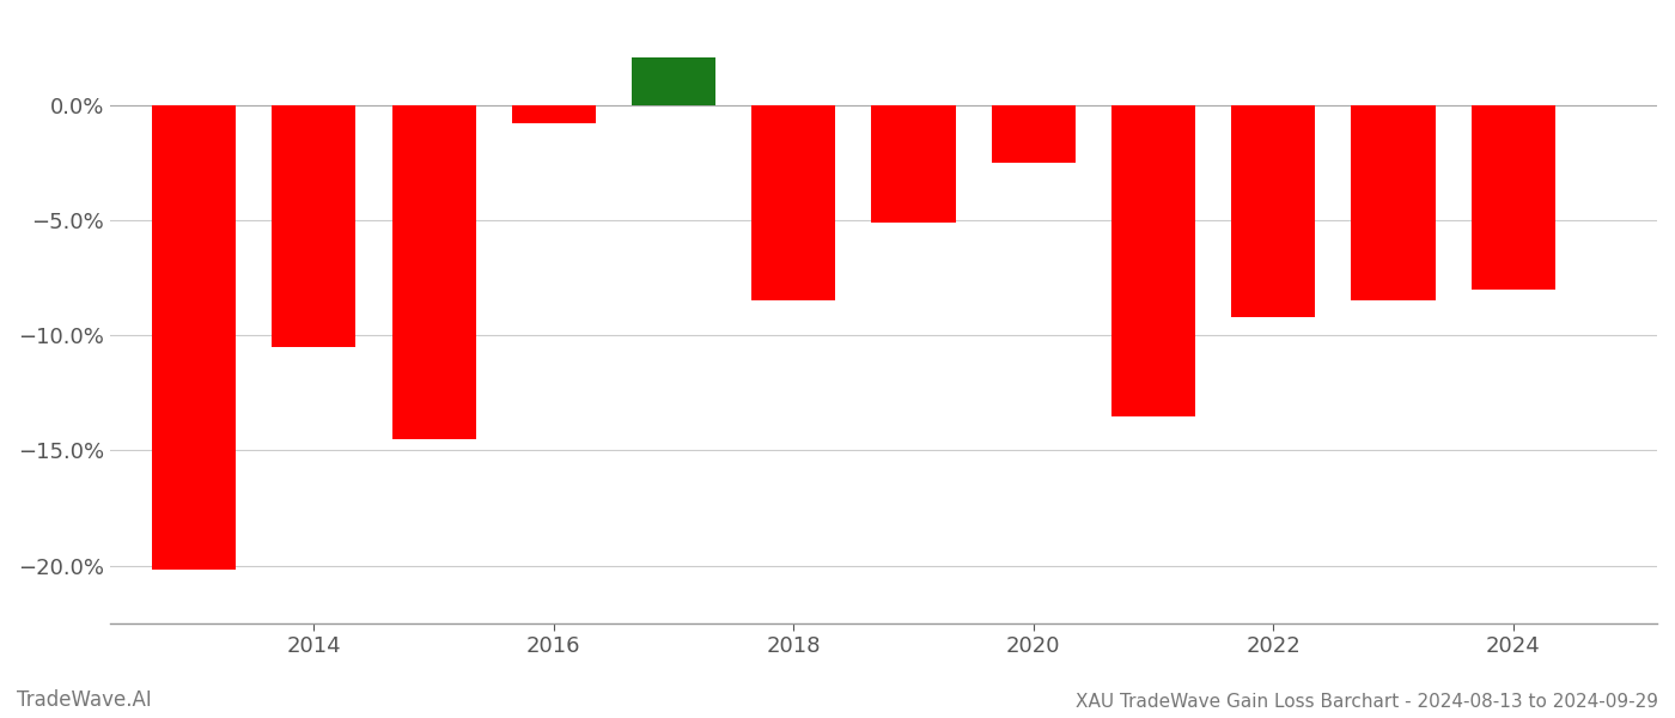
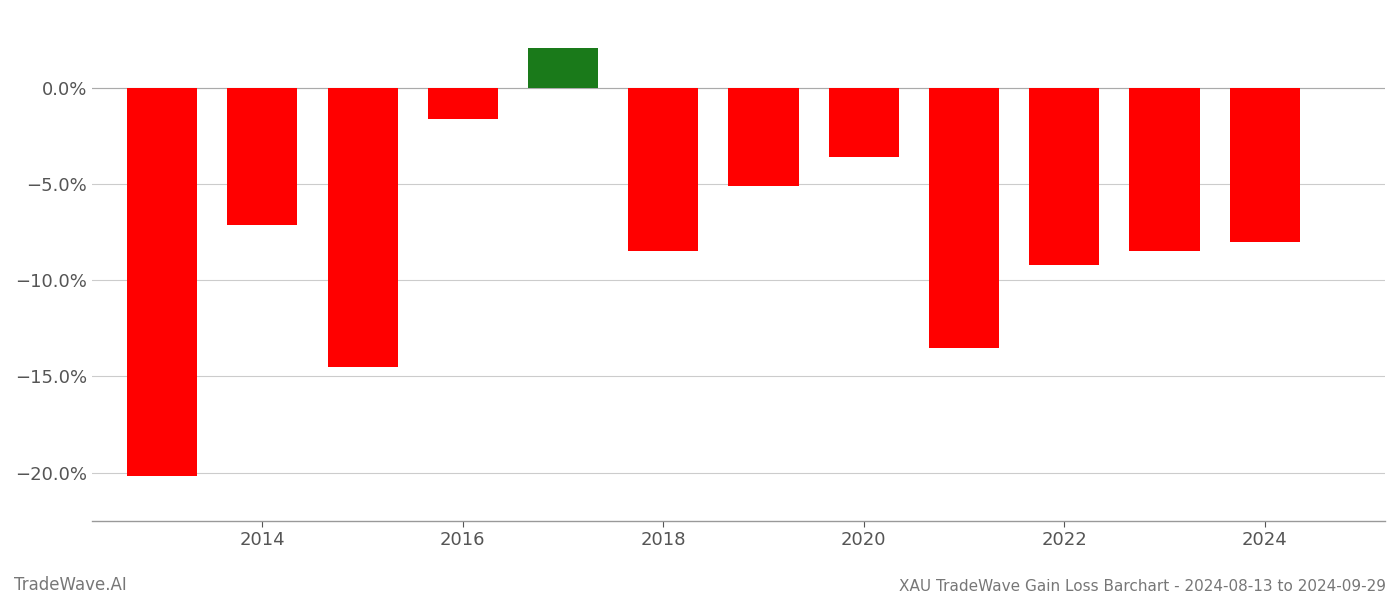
2014: -10.5% -> -7.1%
2016: -0.8% -> -1.6%
2020: -2.5% -> -3.6%
